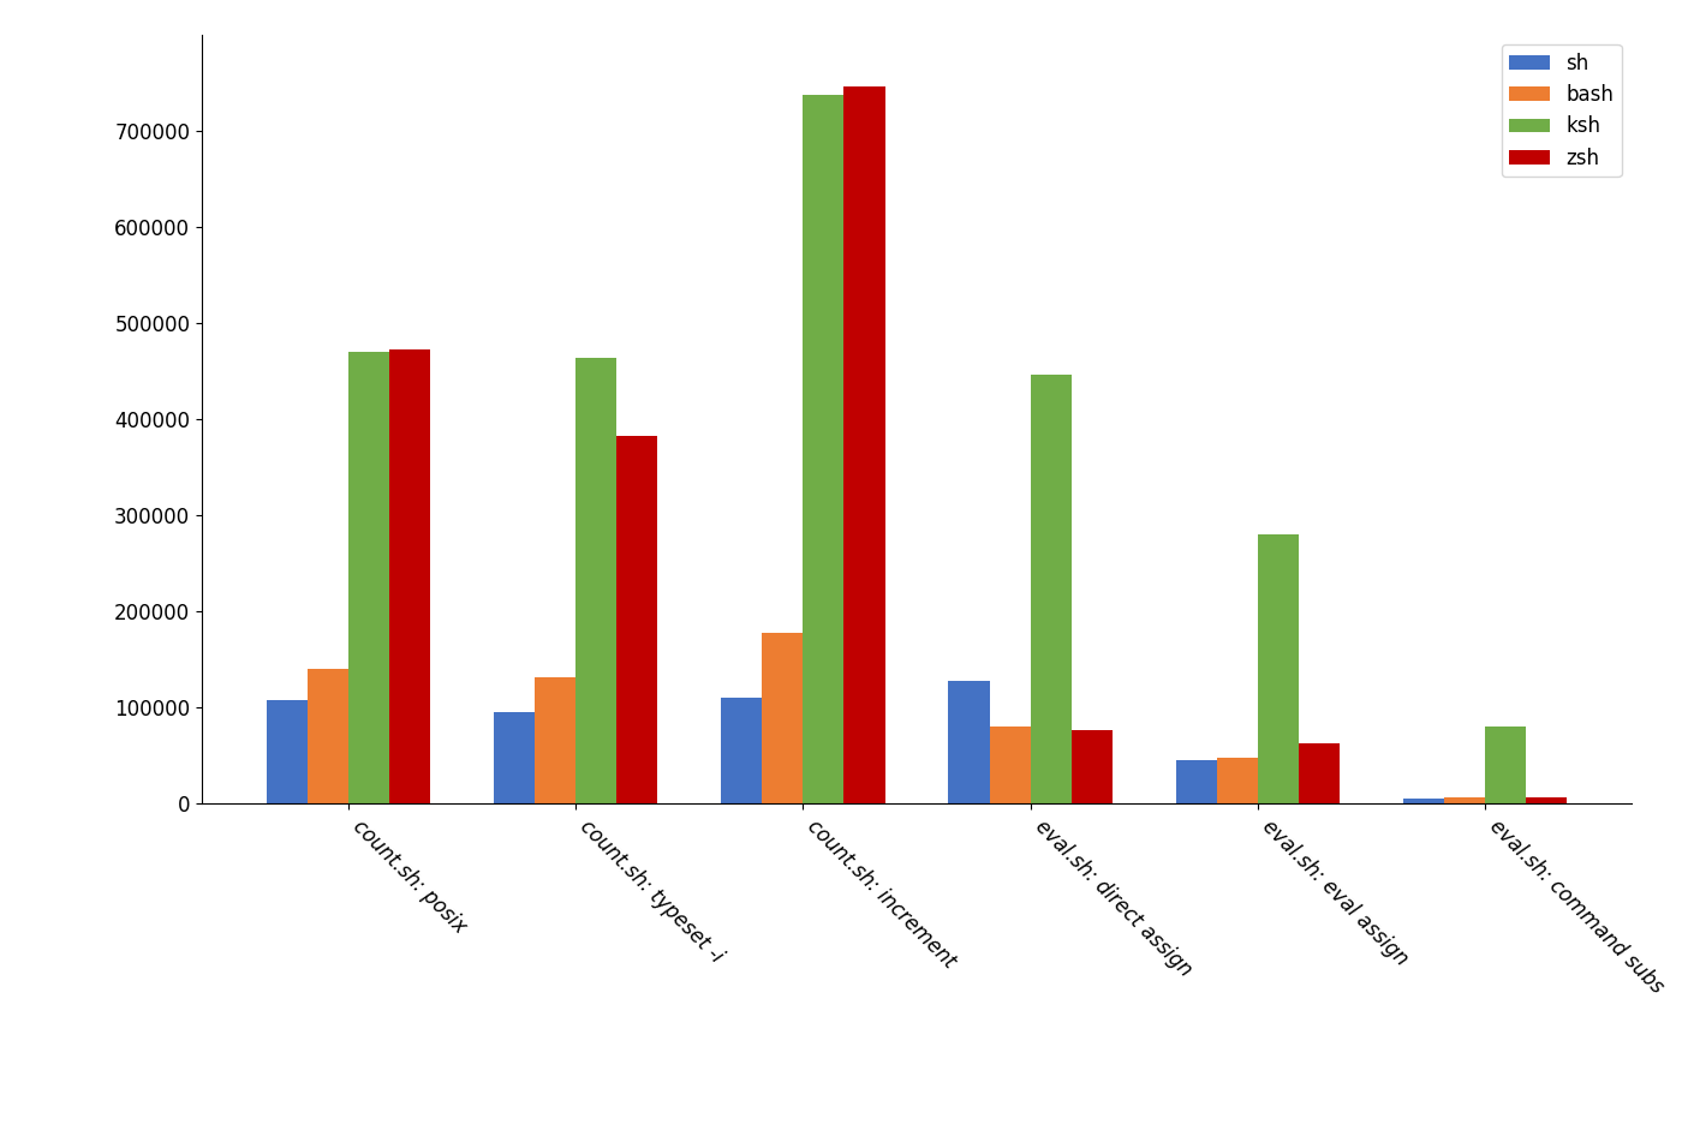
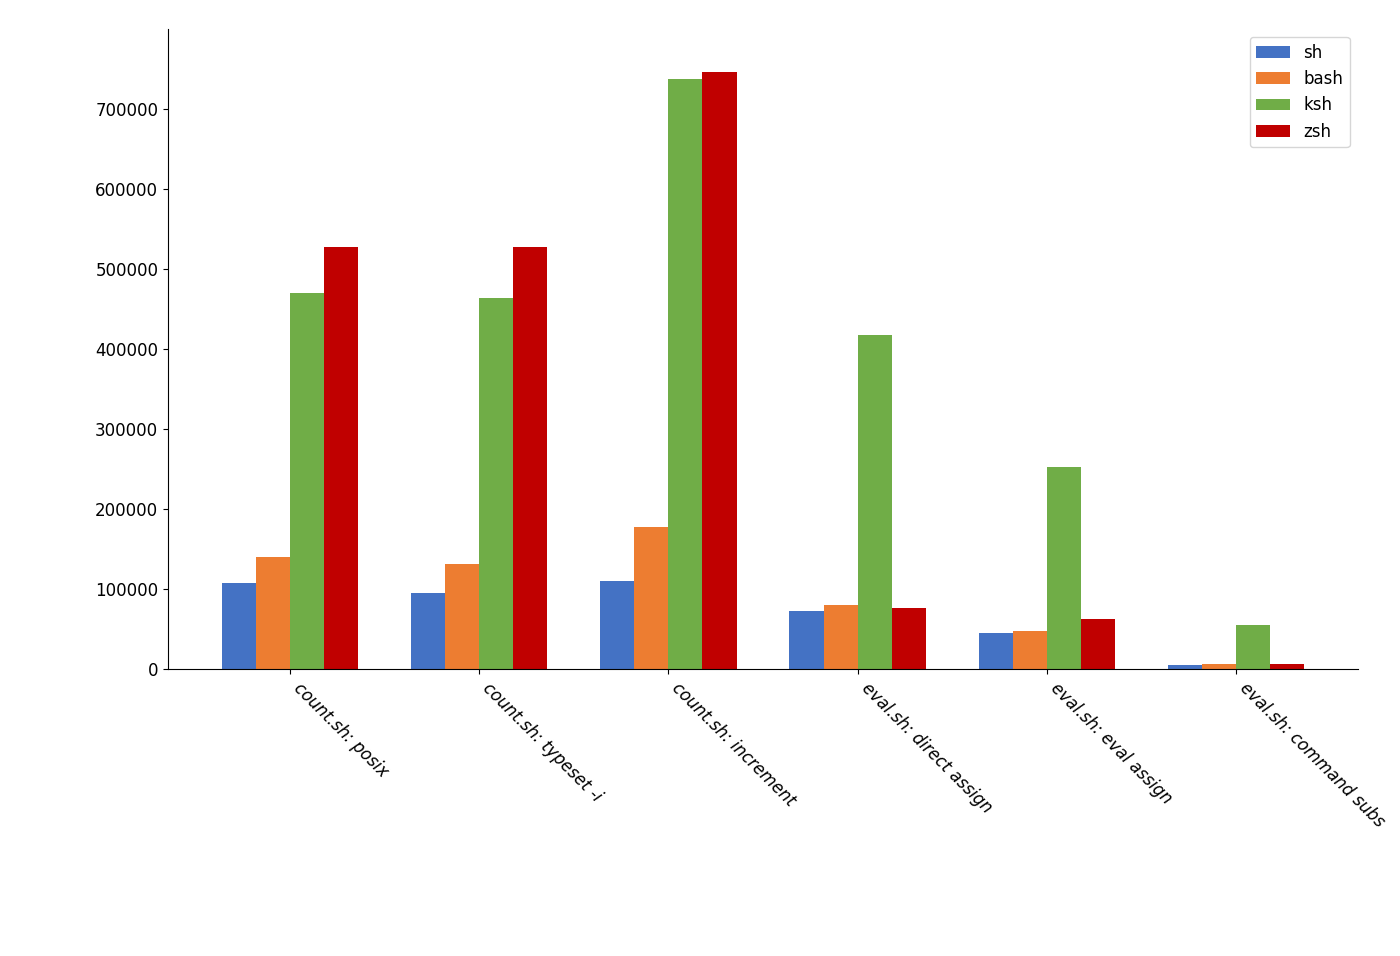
zsh/count.sh: posix: 472000 -> 527000
zsh/count.sh: typeset -i: 382000 -> 527000
sh/eval.sh: direct assign: 128000 -> 73000
ksh/eval.sh: direct assign: 446000 -> 418000
ksh/eval.sh: eval assign: 280000 -> 252000
ksh/eval.sh: command subs: 80000 -> 55000
